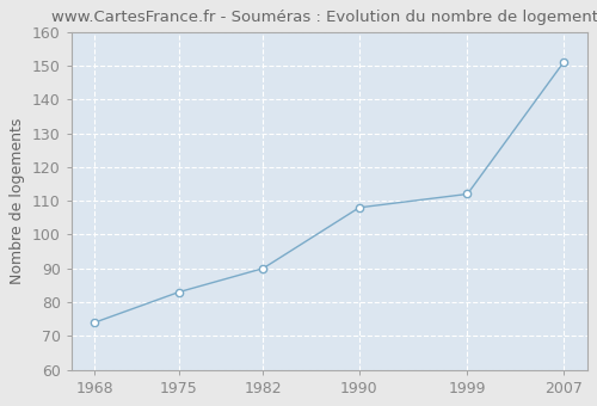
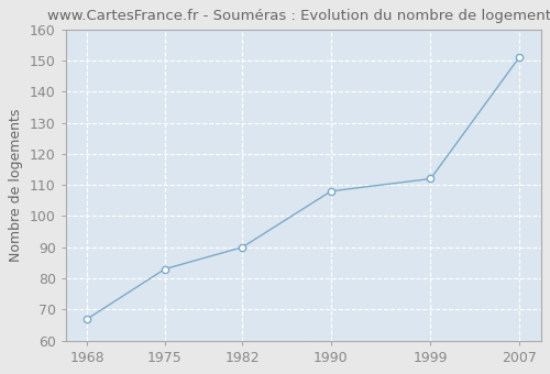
1968: 74 -> 67
